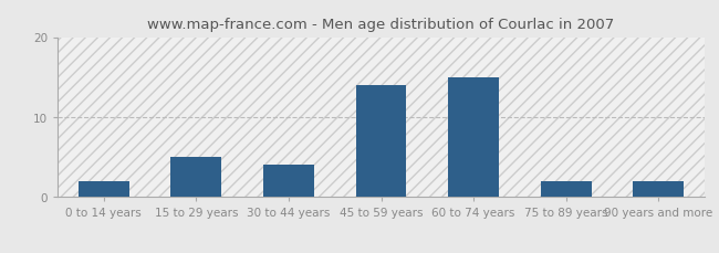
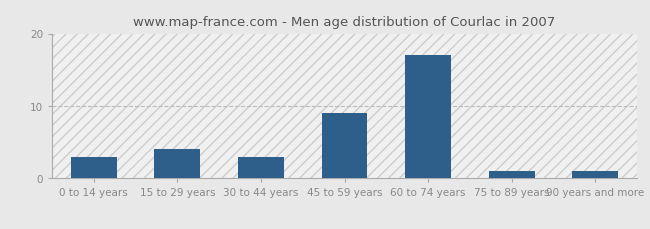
0 to 14 years: 2 -> 3
15 to 29 years: 5 -> 4
30 to 44 years: 4 -> 3
45 to 59 years: 14 -> 9
60 to 74 years: 15 -> 17
75 to 89 years: 2 -> 1
90 years and more: 2 -> 1
